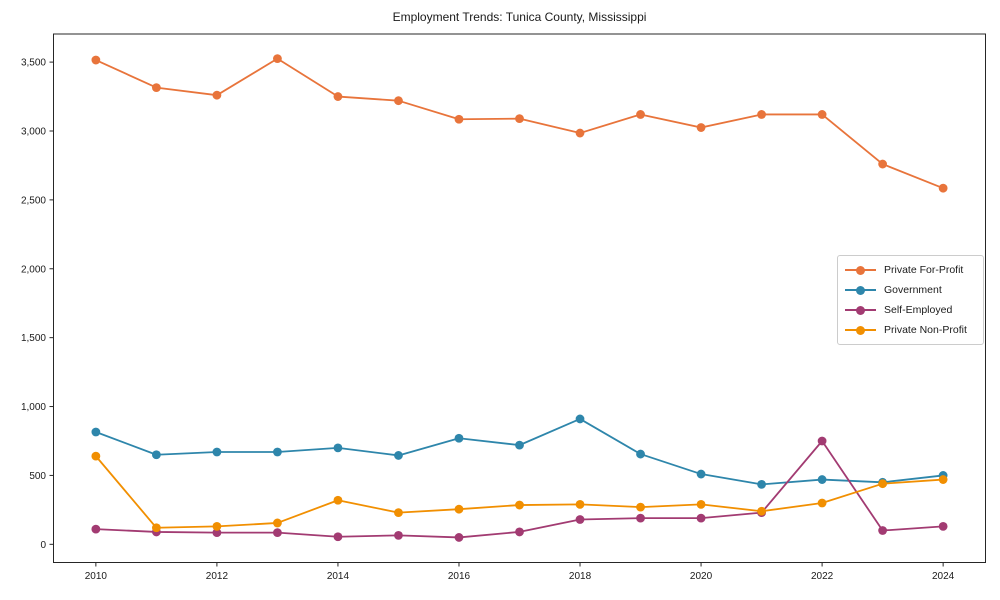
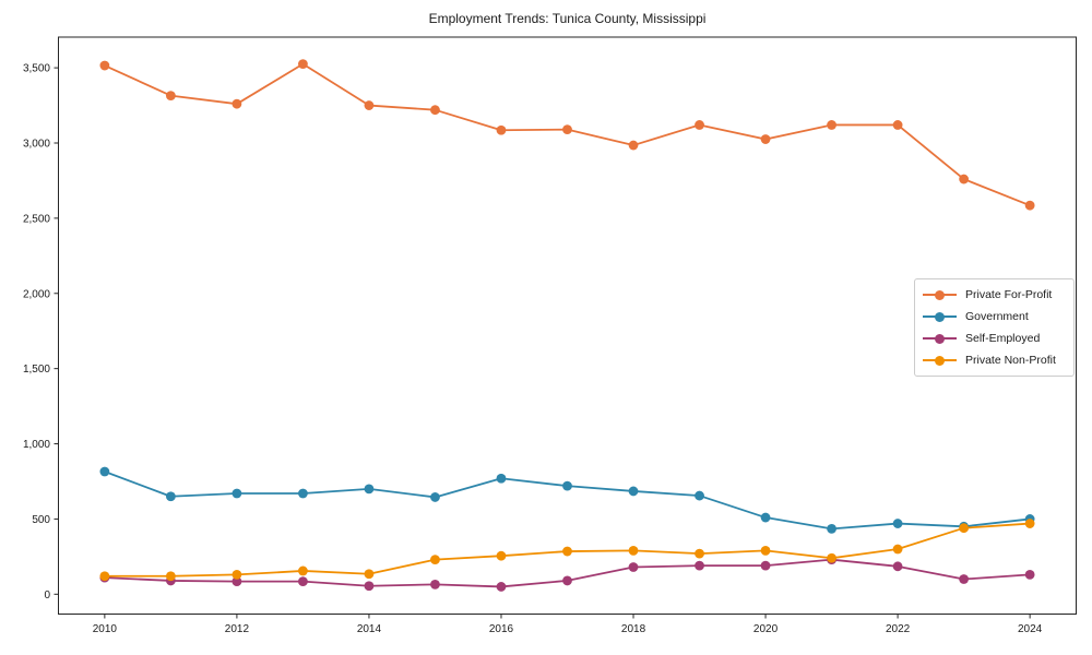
Private Non-Profit/2010: 640 -> 120
Private Non-Profit/2014: 320 -> 140
Government/2018: 910 -> 680
Self-Employed/2022: 750 -> 180
